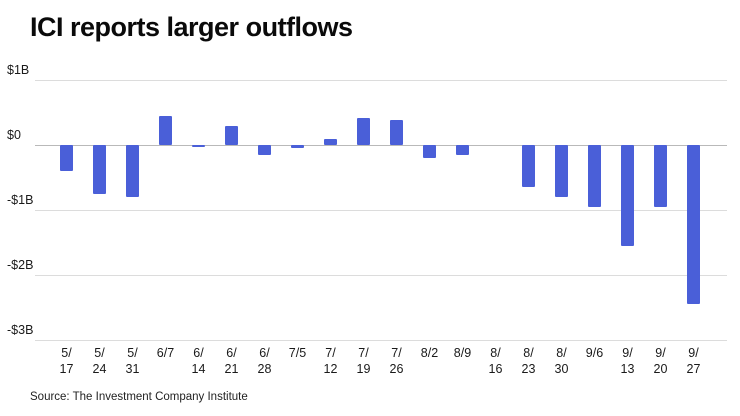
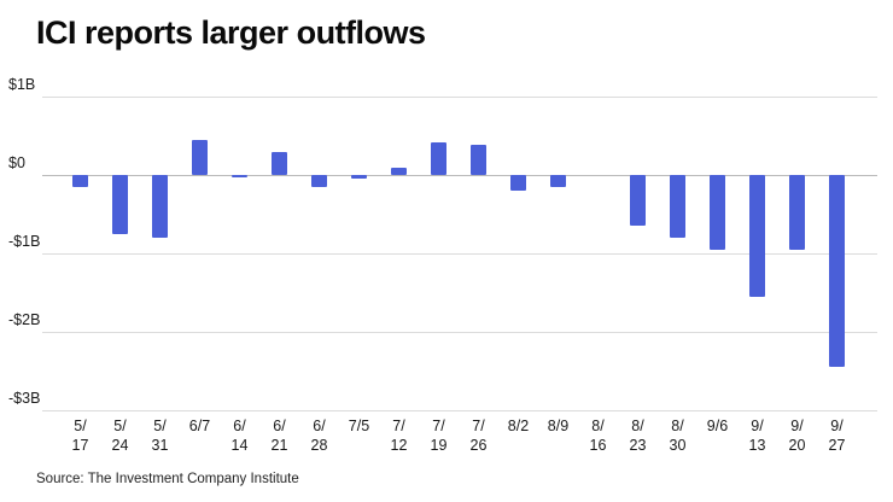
5/ 17: -$0.4B -> -$0.1B
